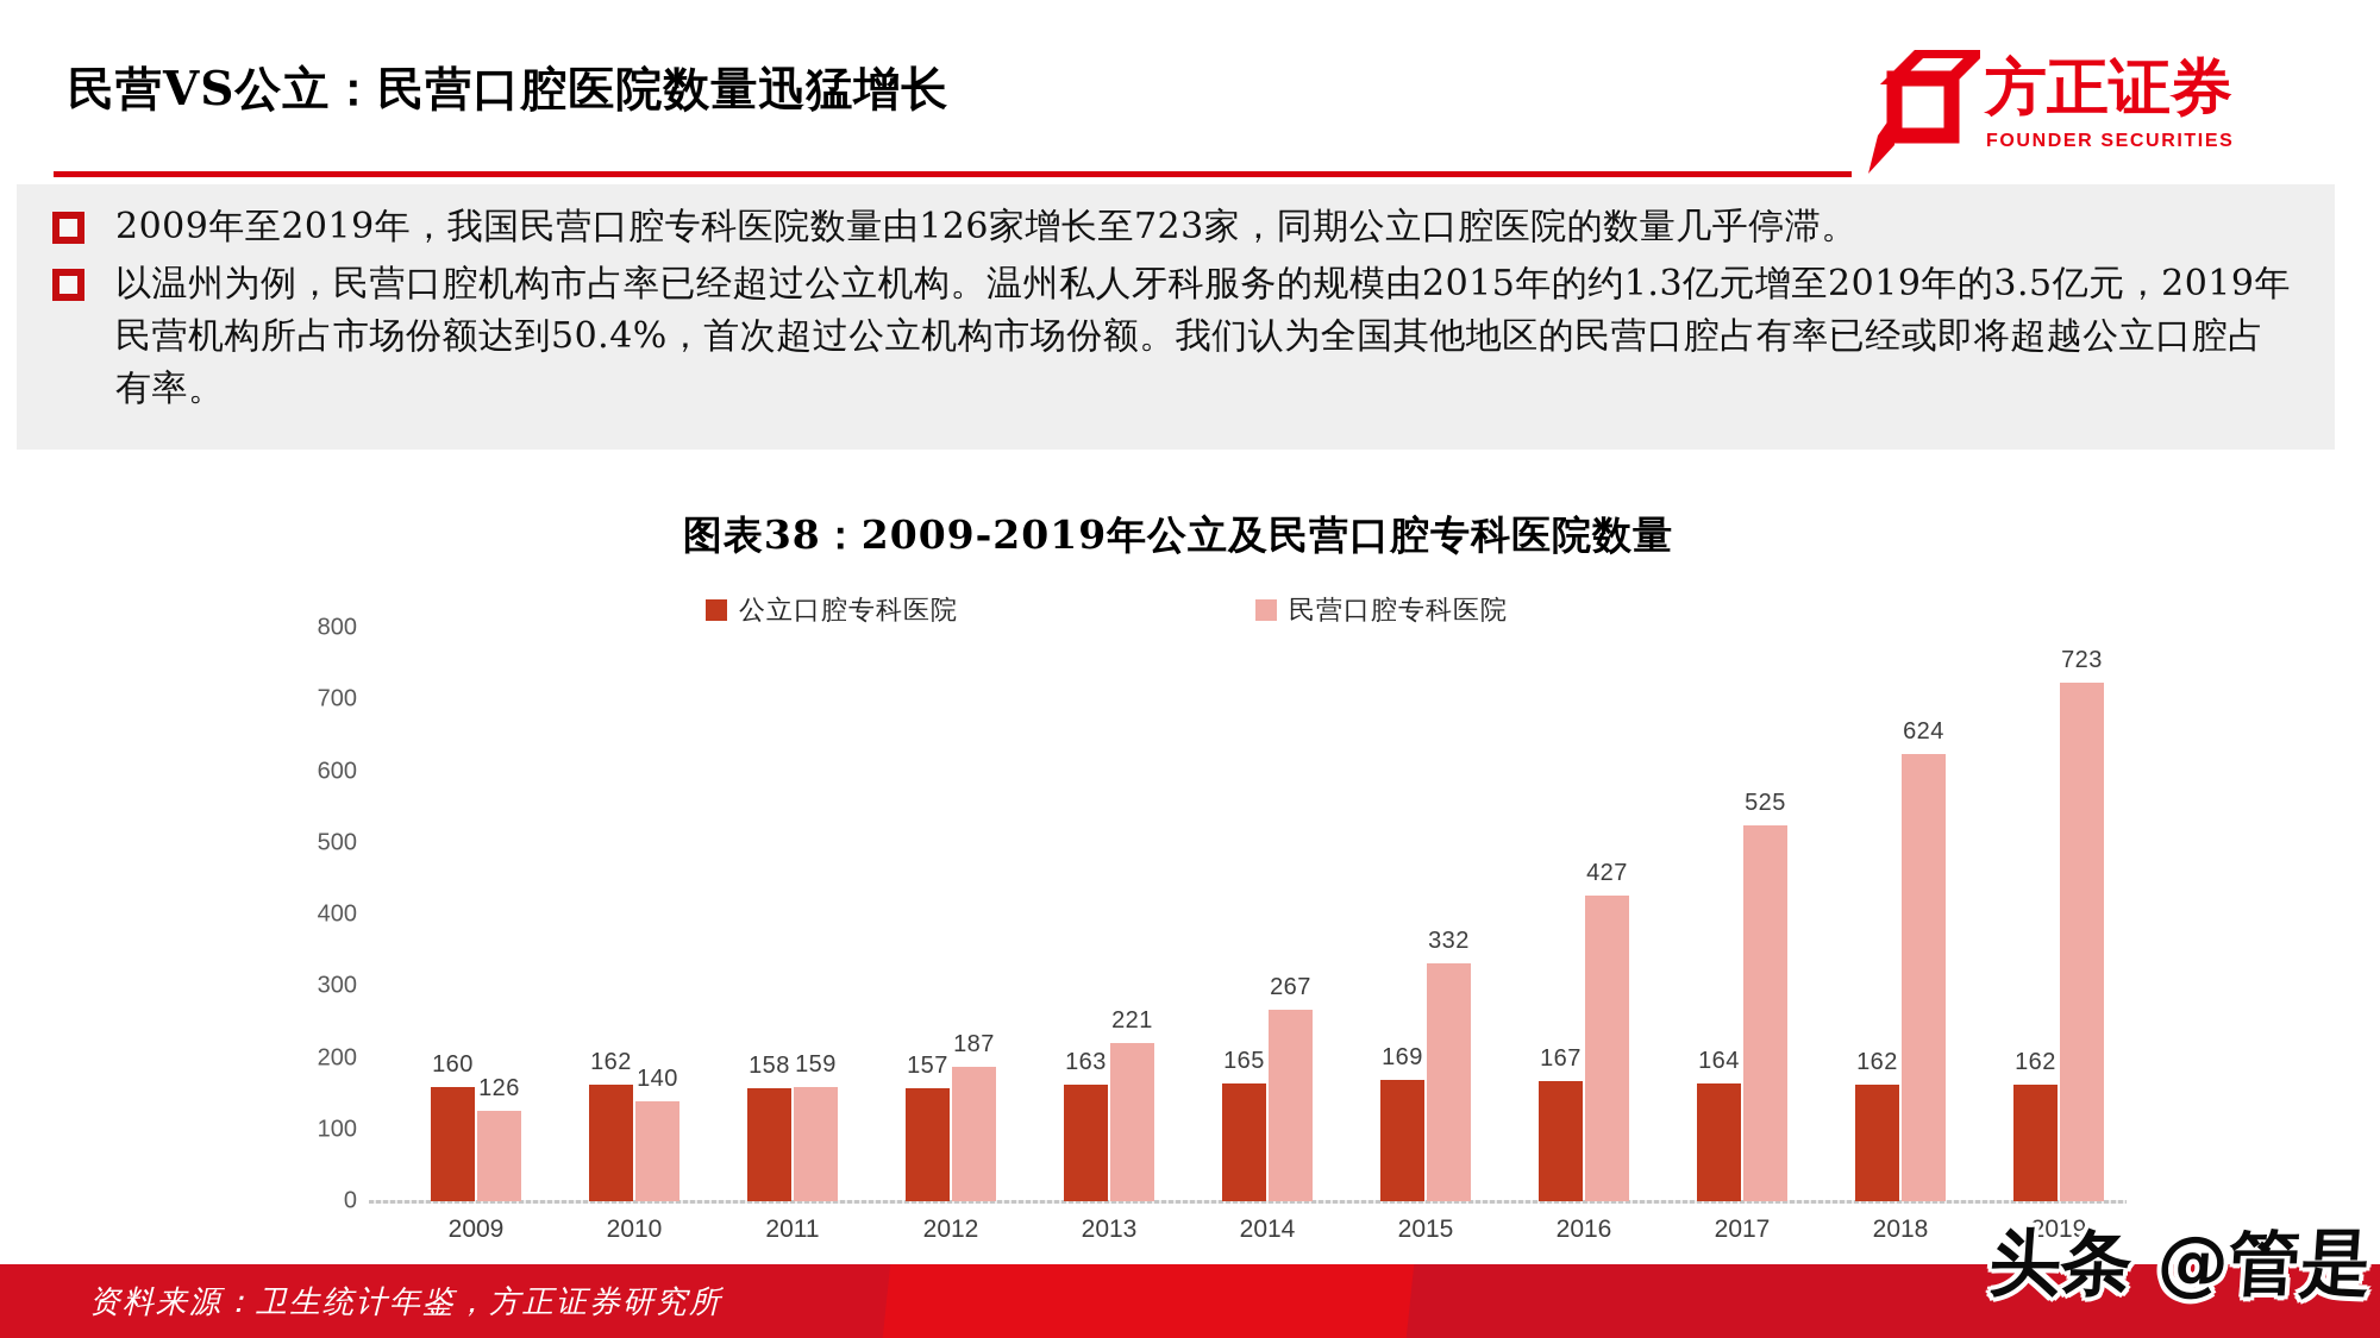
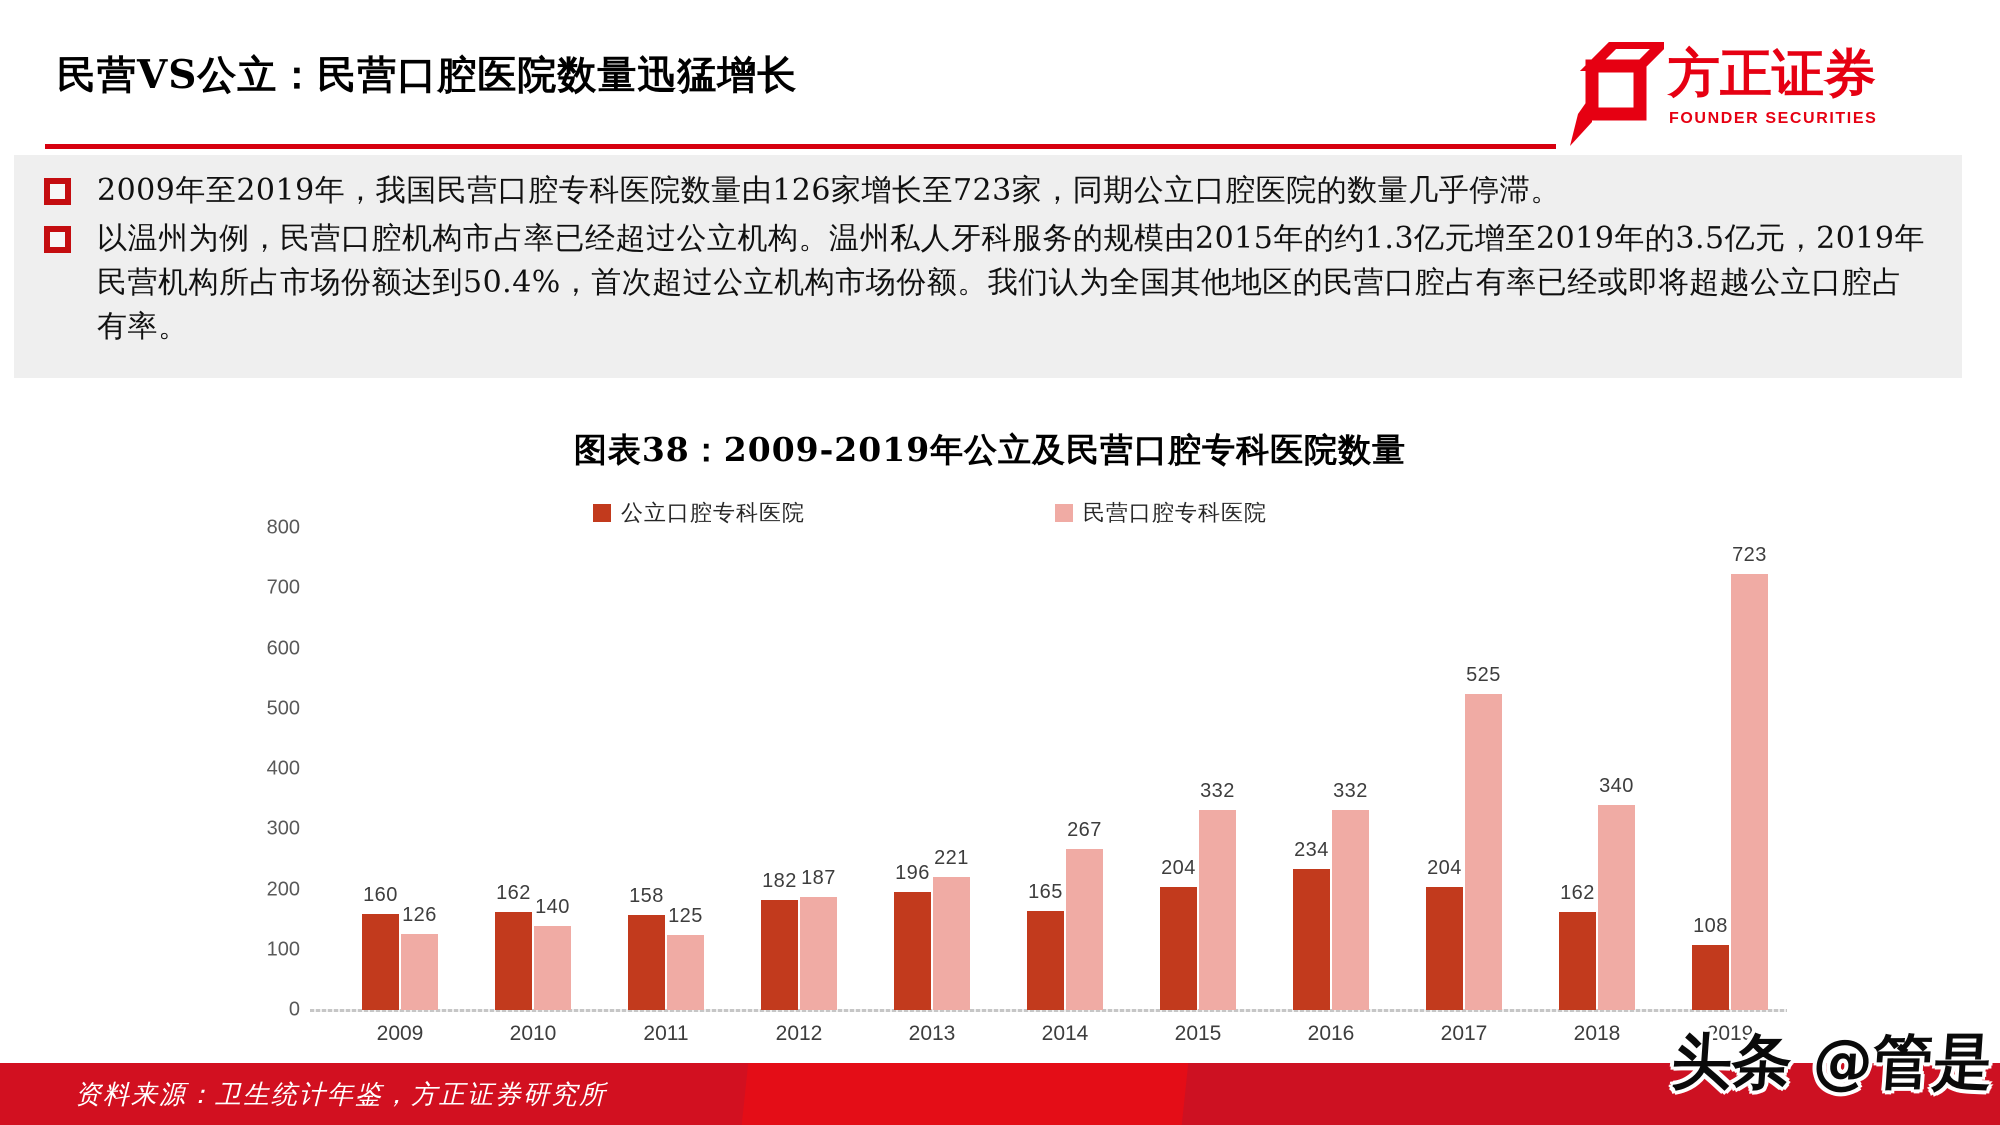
民营口腔专科医院/2011: 159 -> 125
公立口腔专科医院/2012: 157 -> 182
公立口腔专科医院/2013: 163 -> 196
公立口腔专科医院/2015: 169 -> 204
公立口腔专科医院/2016: 167 -> 234
民营口腔专科医院/2016: 427 -> 332
公立口腔专科医院/2017: 164 -> 204
民营口腔专科医院/2018: 624 -> 340
公立口腔专科医院/2019: 162 -> 108
